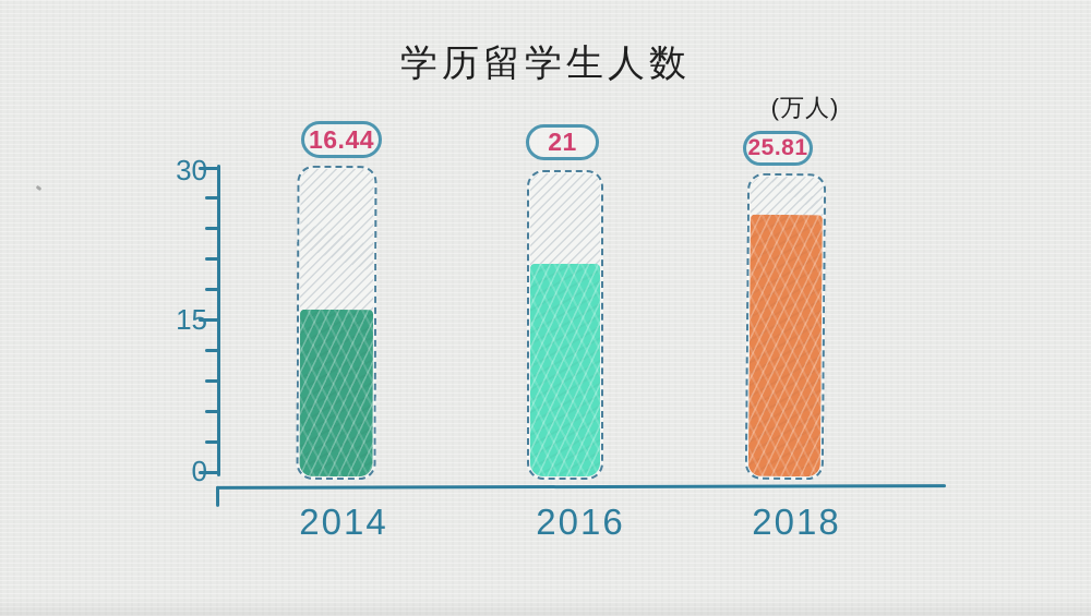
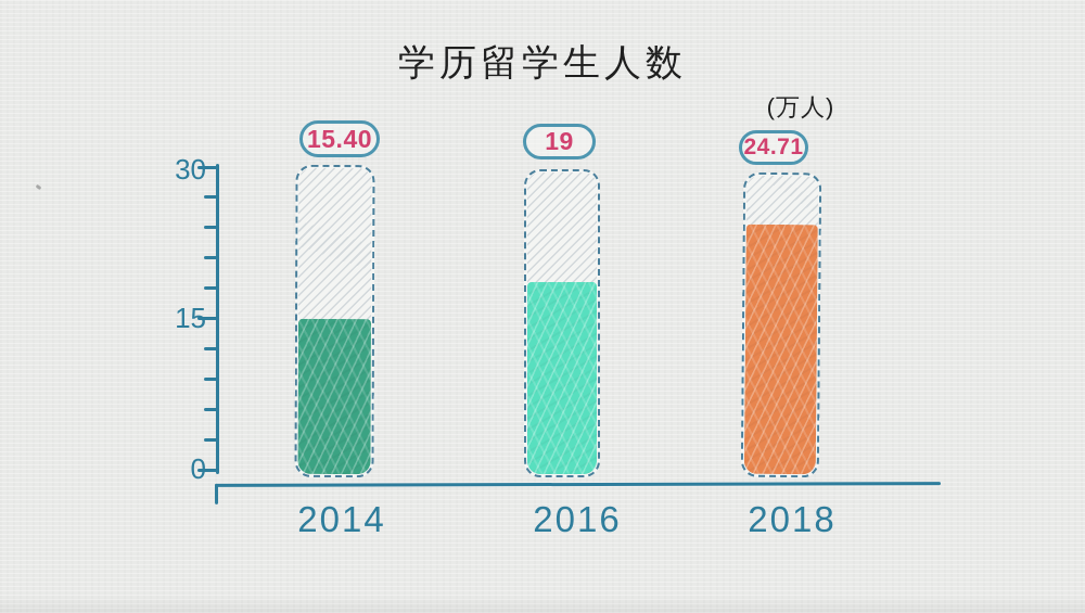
2014: 16.44 -> 15.40
2016: 21 -> 19
2018: 25.81 -> 24.71
